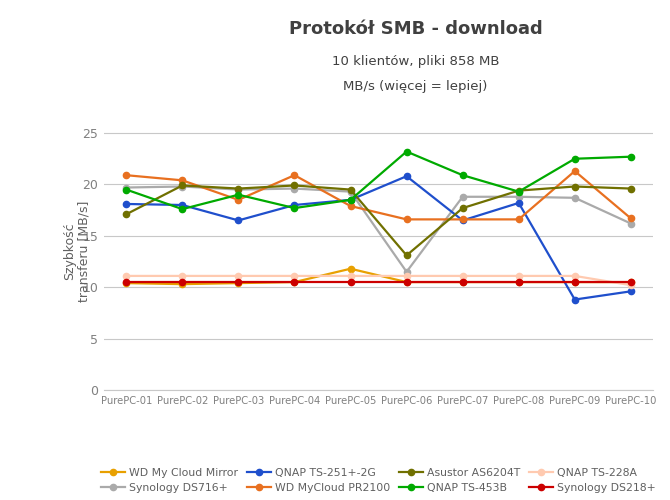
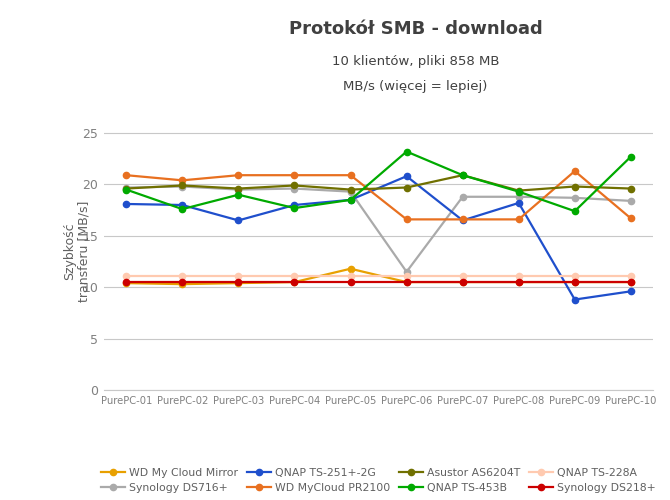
Asustor AS6204T/PurePC-01: 17.1 -> 19.6
WD MyCloud PR2100/PurePC-03: 18.5 -> 20.9
WD MyCloud PR2100/PurePC-05: 17.9 -> 20.9
Asustor AS6204T/PurePC-06: 13.1 -> 19.7
Asustor AS6204T/PurePC-07: 17.7 -> 20.9
QNAP TS-453B/PurePC-09: 22.5 -> 17.4
Synology DS716+/PurePC-10: 16.2 -> 18.4
QNAP TS-228A/PurePC-10: 10.2 -> 11.1
